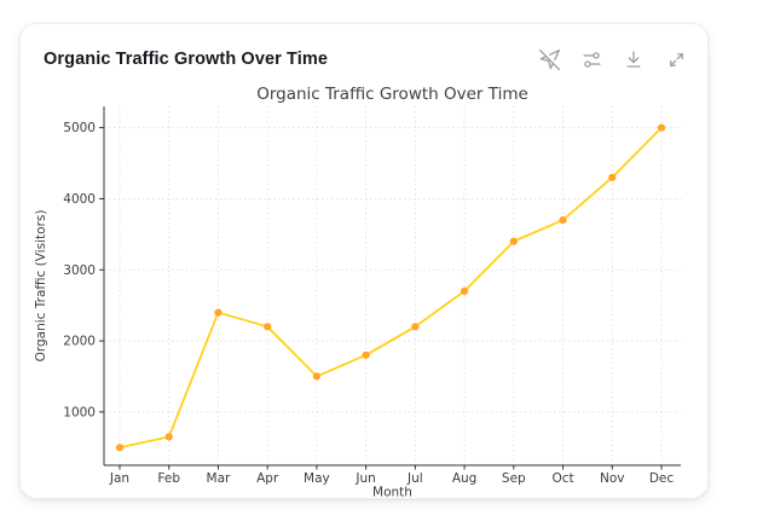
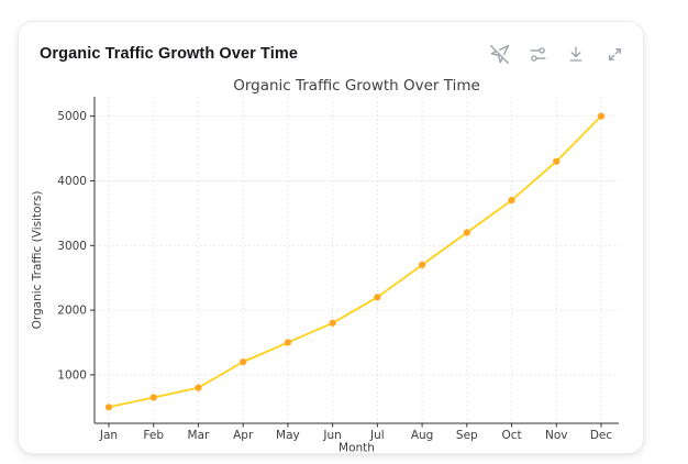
Mar: 2400 -> 800
Apr: 2200 -> 1200
Sep: 3400 -> 3200
